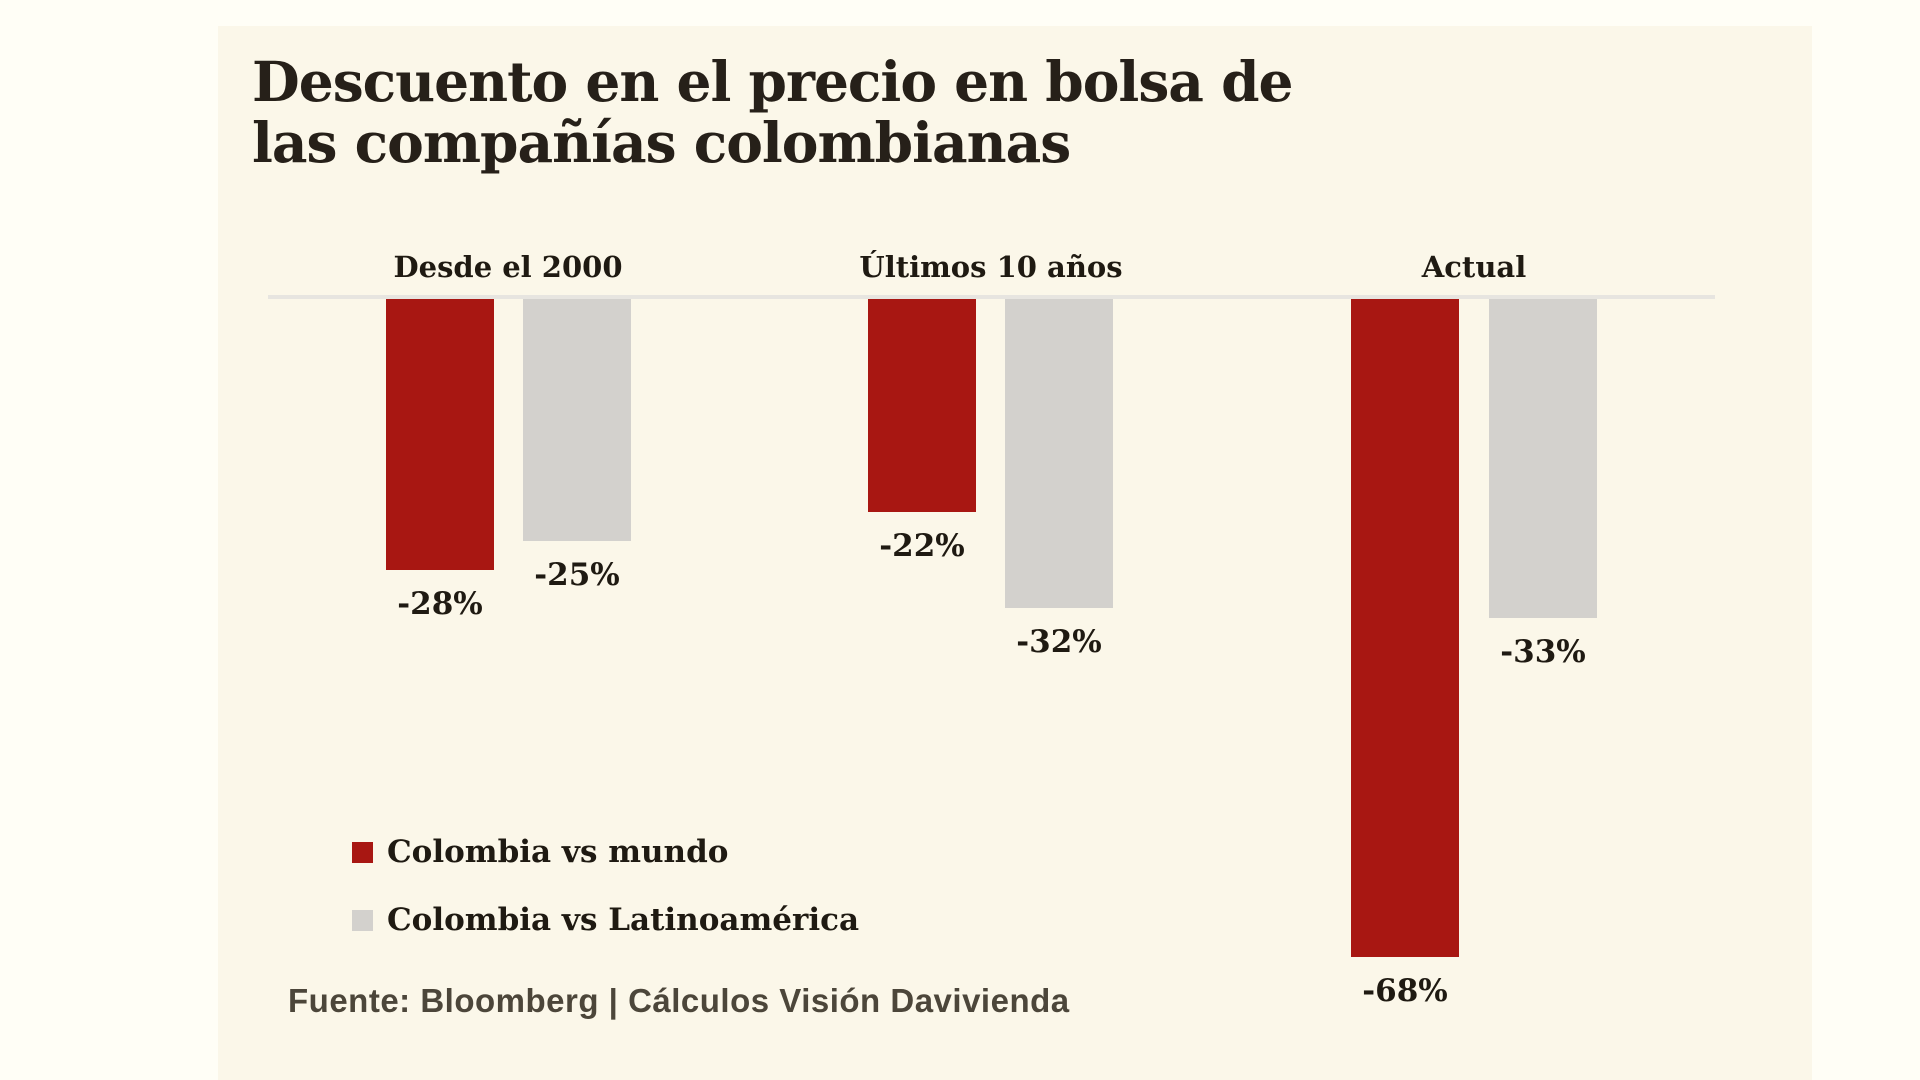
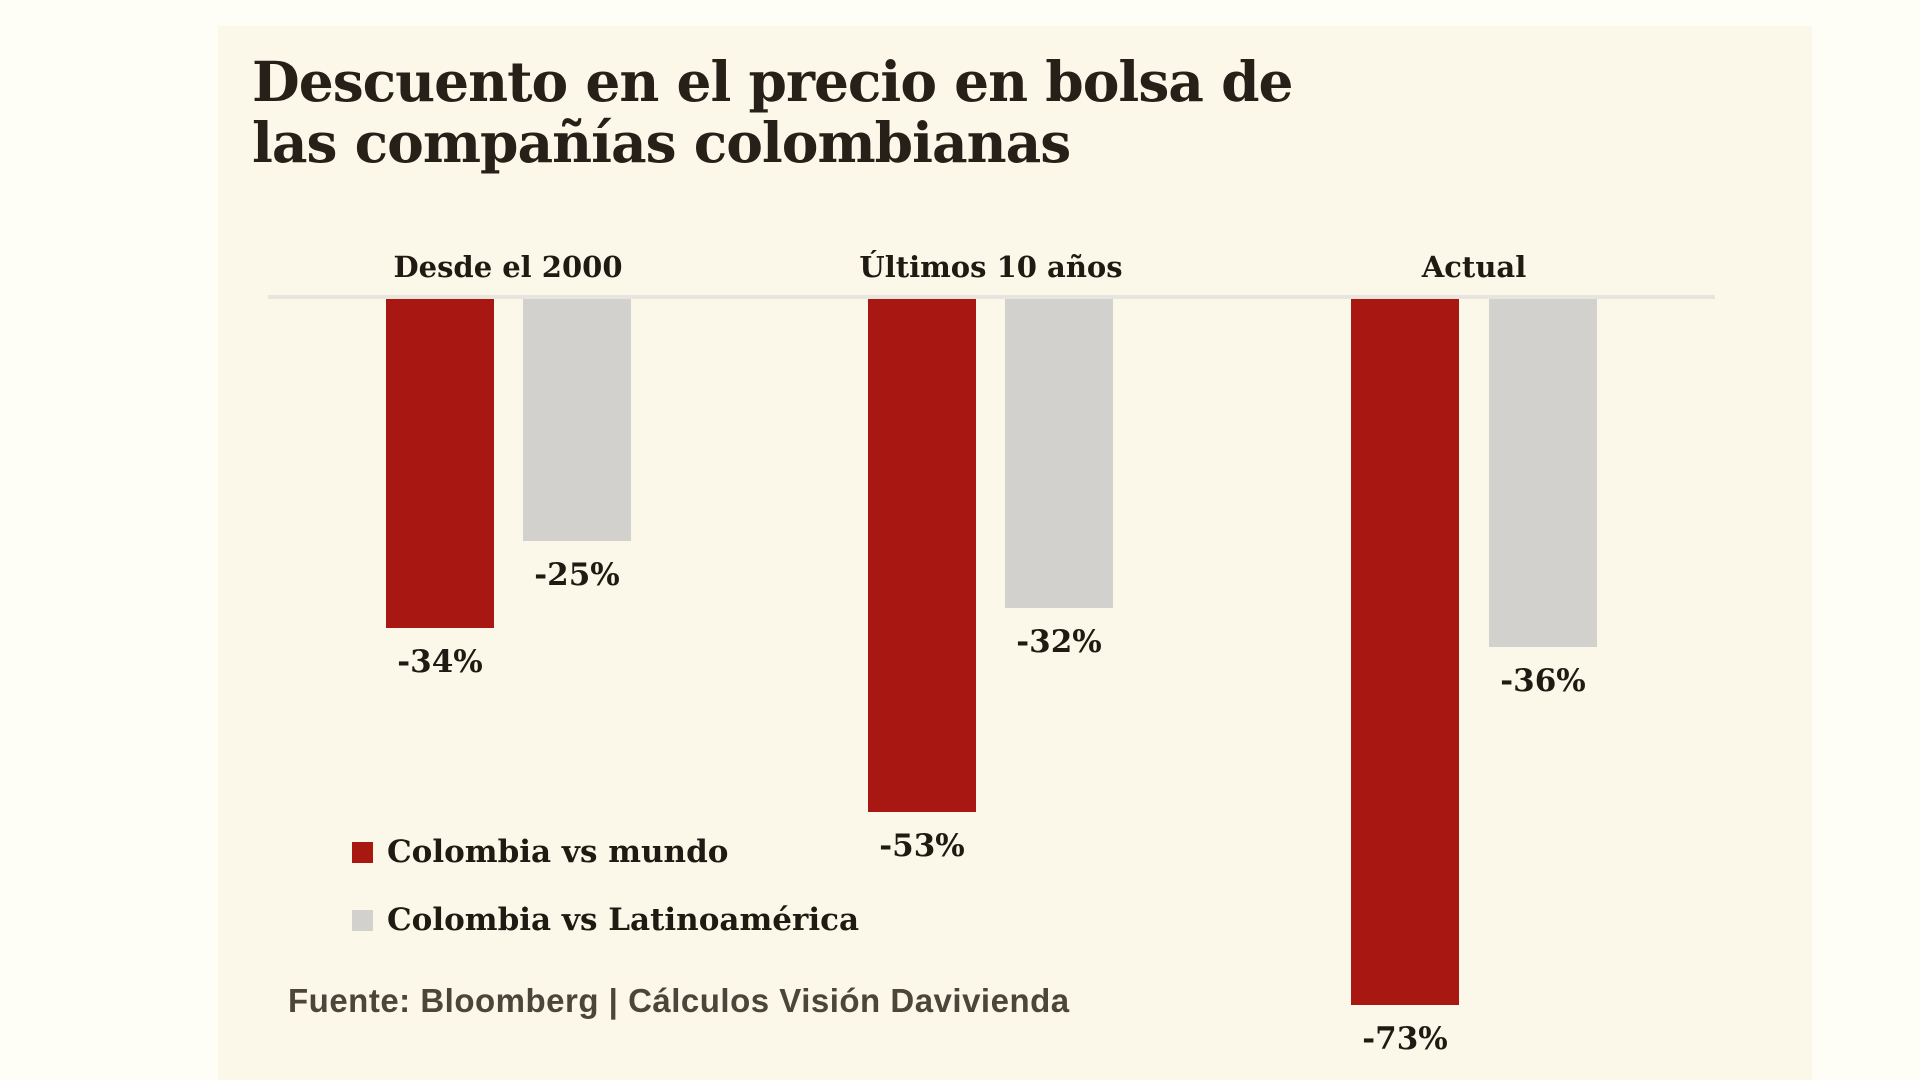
Colombia vs mundo/Desde el 2000: -28% -> -34%
Colombia vs mundo/Últimos 10 años: -22% -> -53%
Colombia vs mundo/Actual: -68% -> -73%
Colombia vs Latinoamérica/Actual: -33% -> -36%
